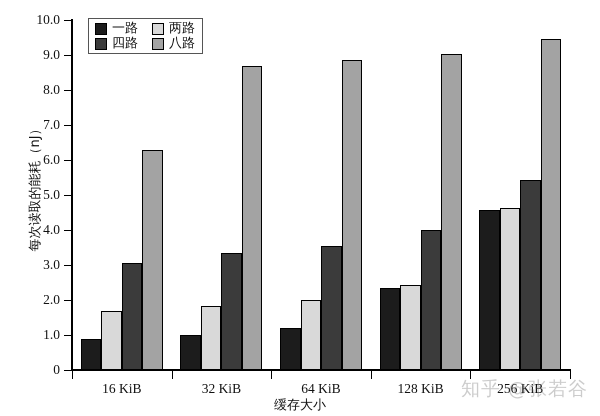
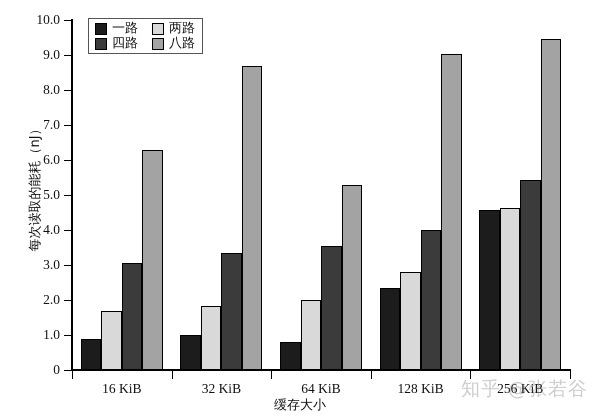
一路/64 KiB: 1.2 -> 0.8
八路/64 KiB: 8.8 -> 5.3
两路/128 KiB: 2.4 -> 2.8
